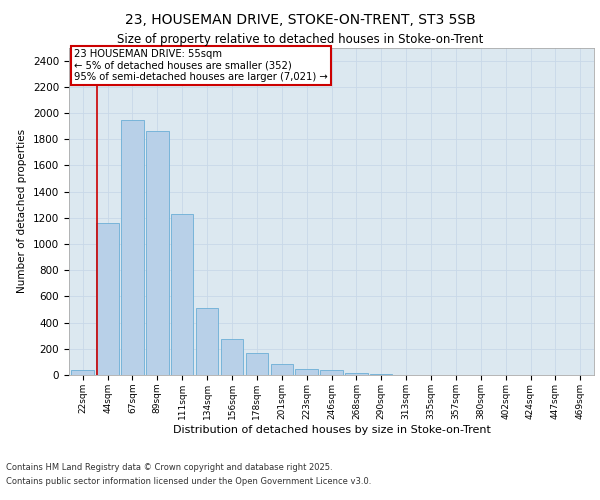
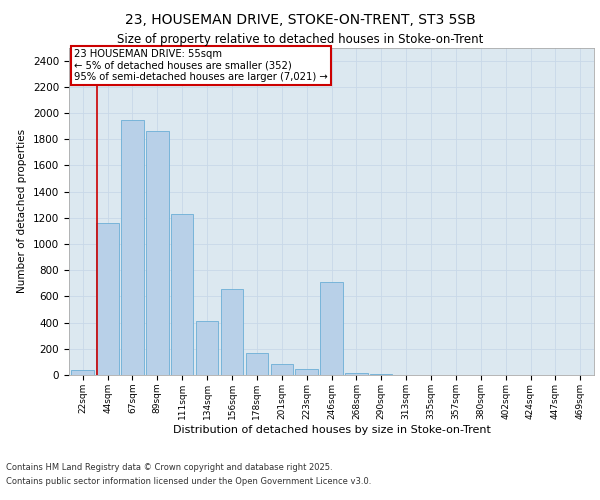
134sqm: 510 -> 410
156sqm: 280 -> 660
246sqm: 40 -> 710
